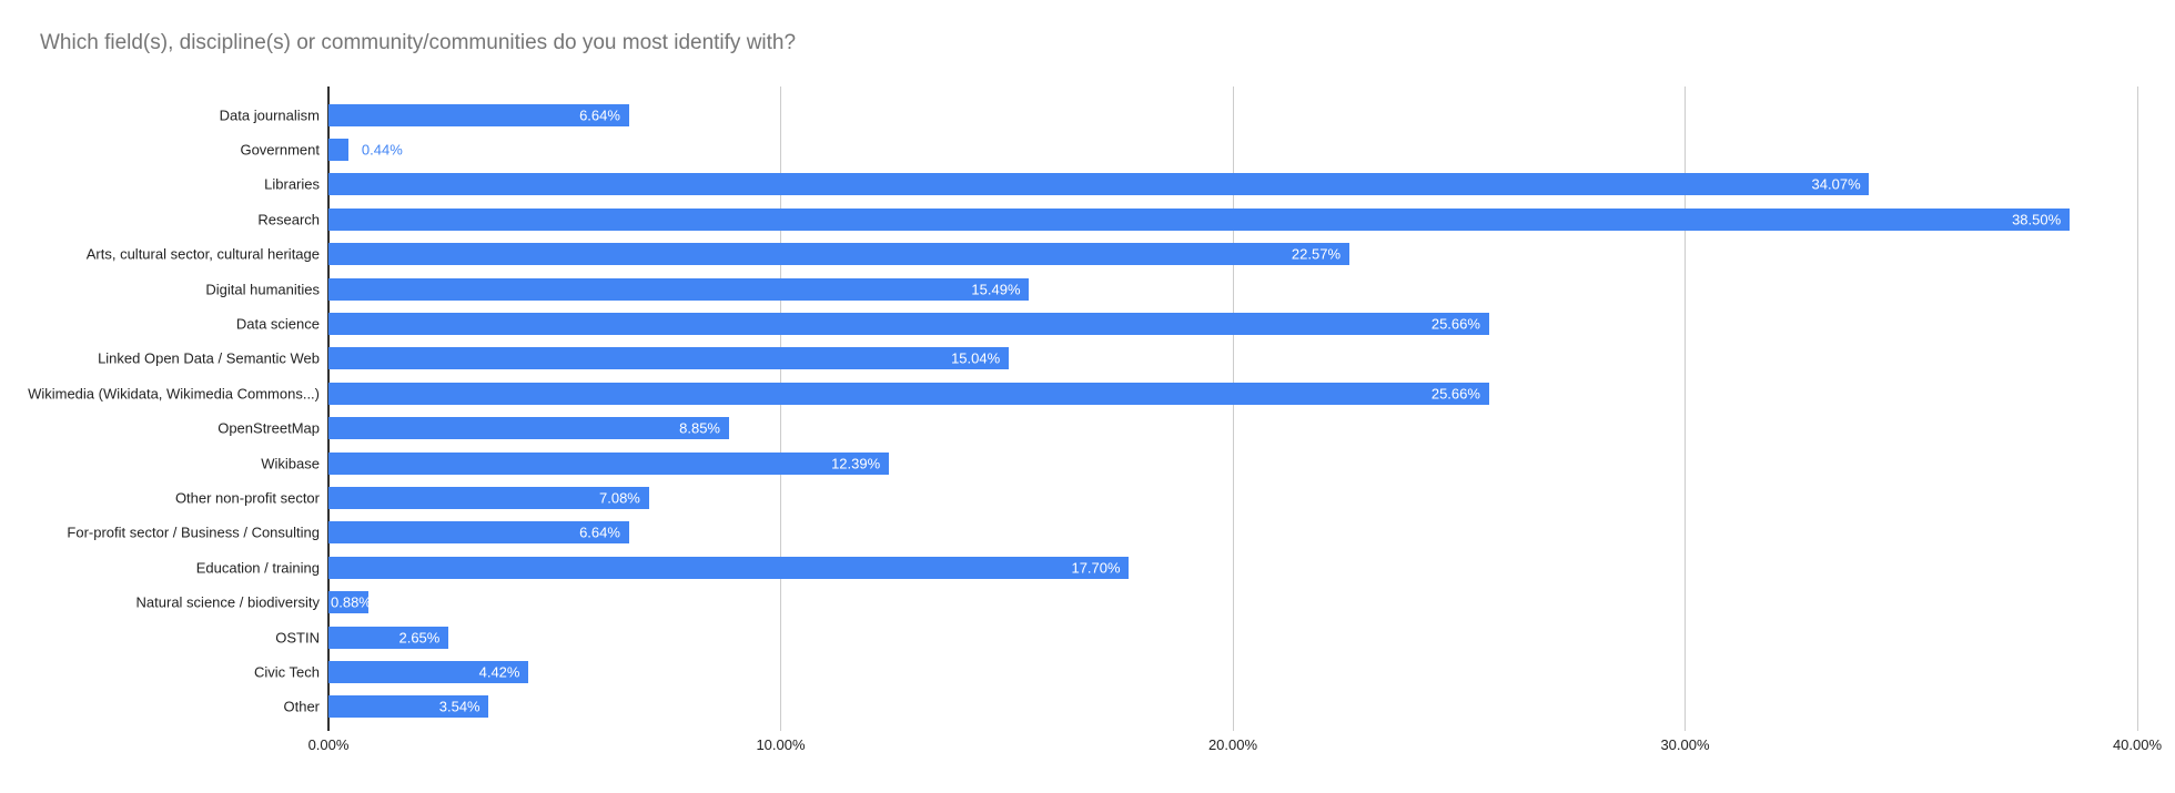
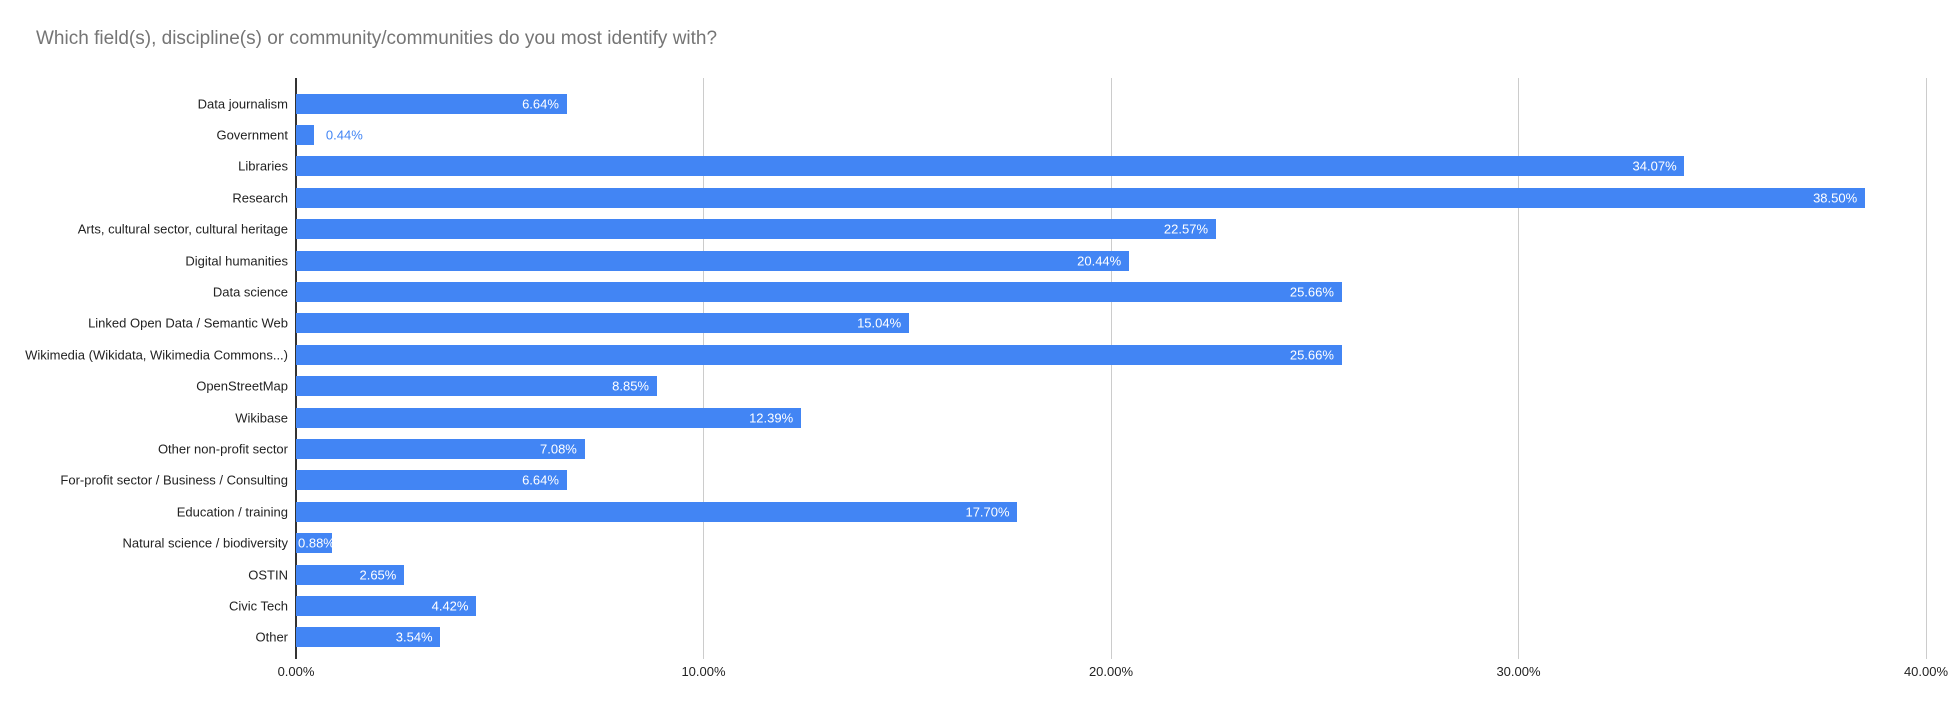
Digital humanities: 15.49% -> 20.44%
